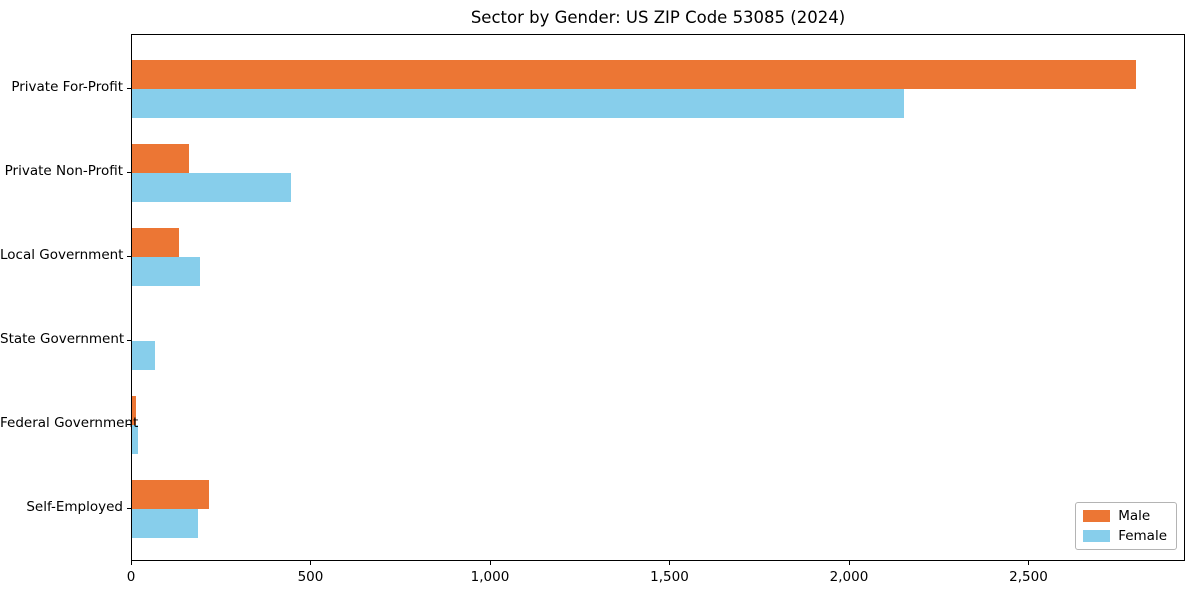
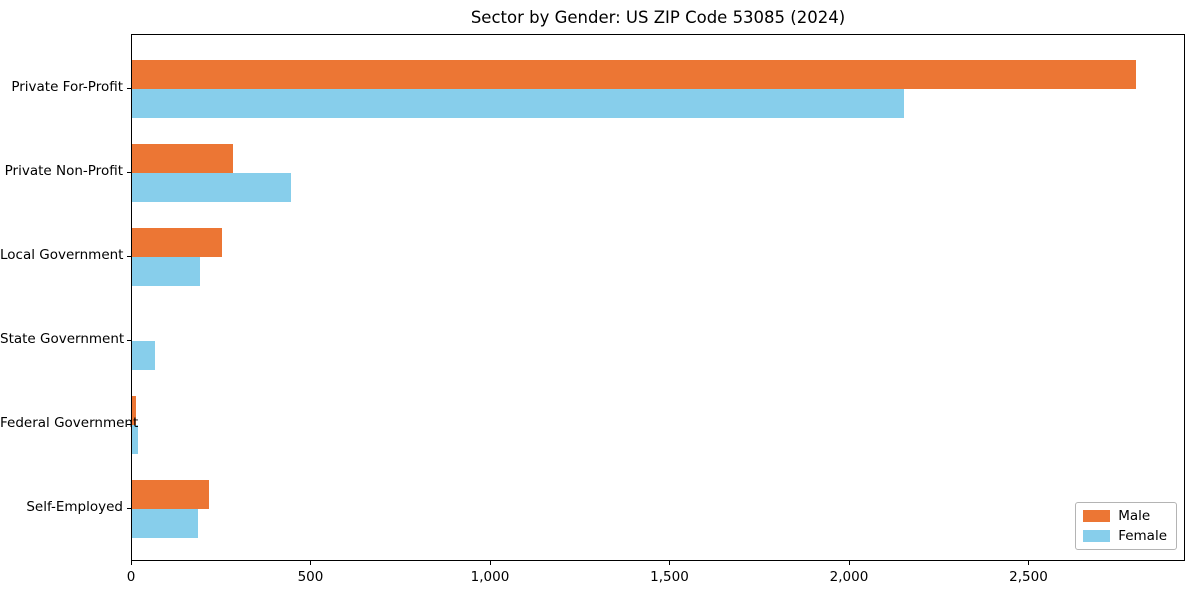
Male/Private Non-Profit: 160 -> 280
Male/Local Government: 130 -> 250
